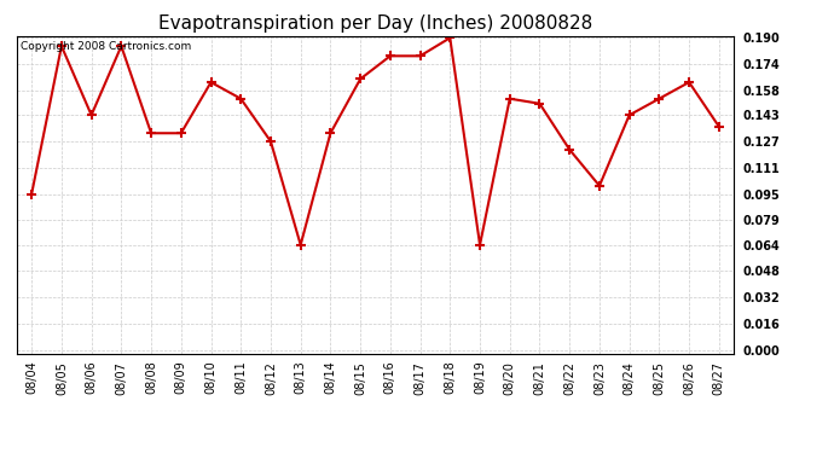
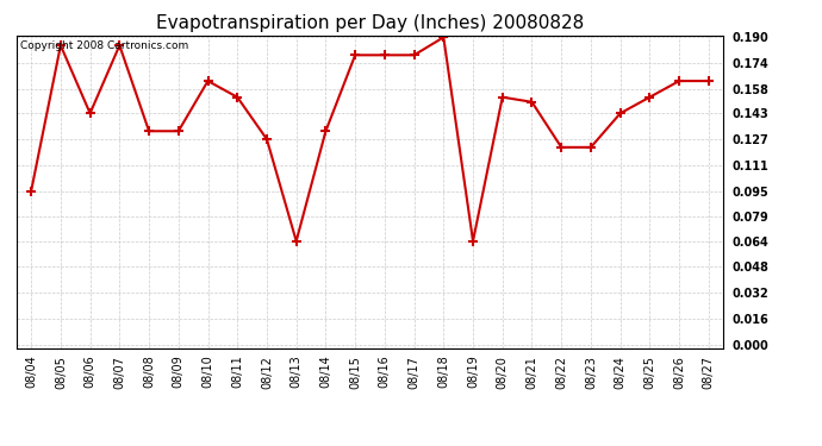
08/15: 0.165 -> 0.179
08/23: 0.100 -> 0.122
08/27: 0.136 -> 0.163
